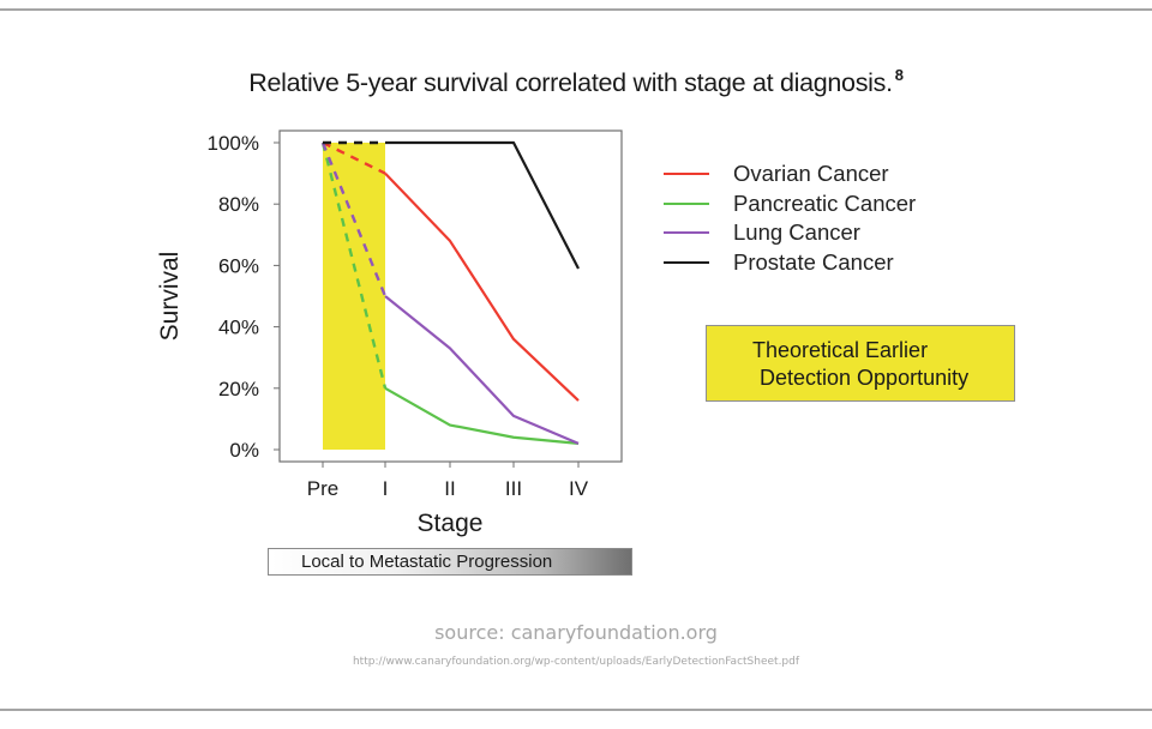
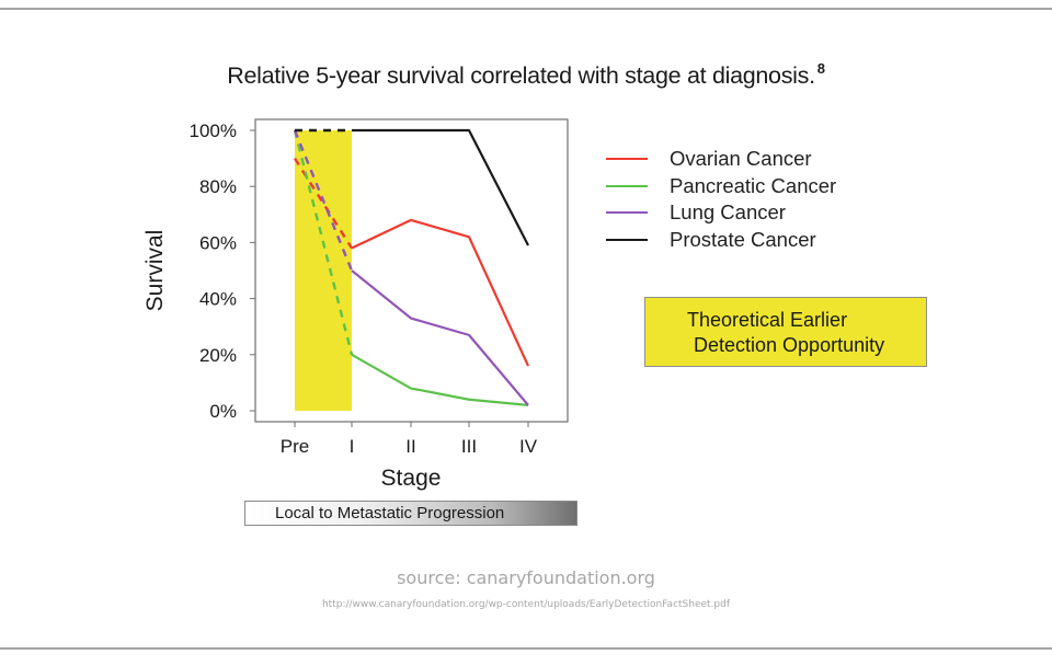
Ovarian Cancer/Pre: 100% -> 90%
Ovarian Cancer/I: 90% -> 58%
Ovarian Cancer/III: 36% -> 62%
Lung Cancer/III: 11% -> 27%
